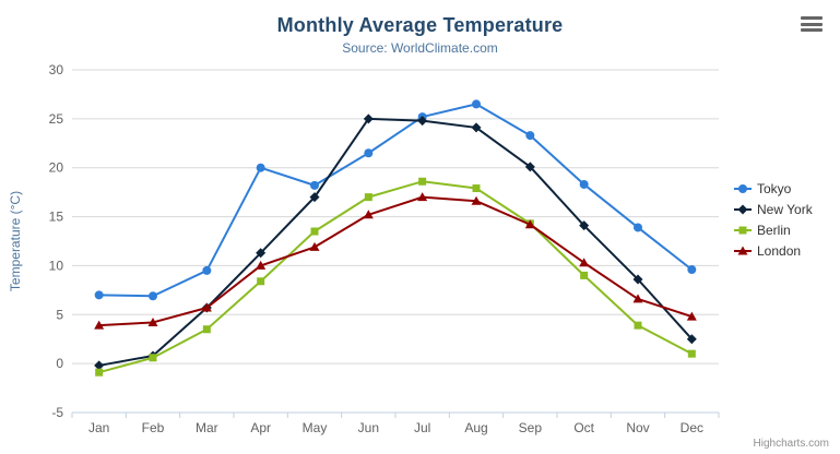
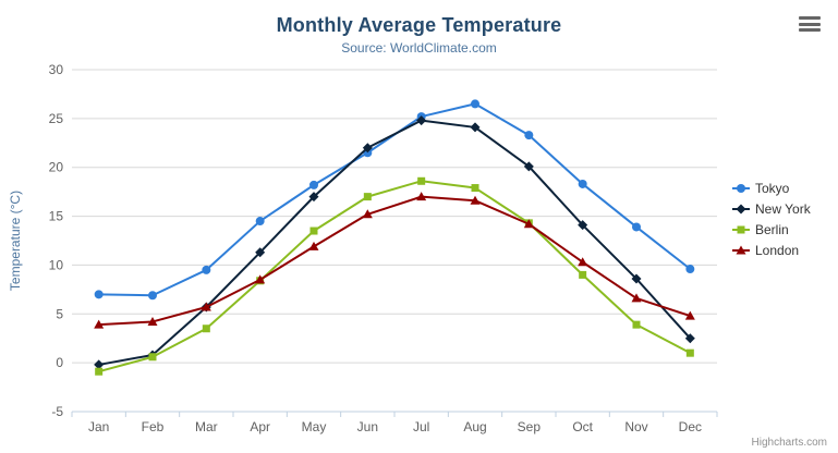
Tokyo/Apr: 20 -> 14
London/Apr: 10 -> 8
New York/Jun: 25 -> 22
